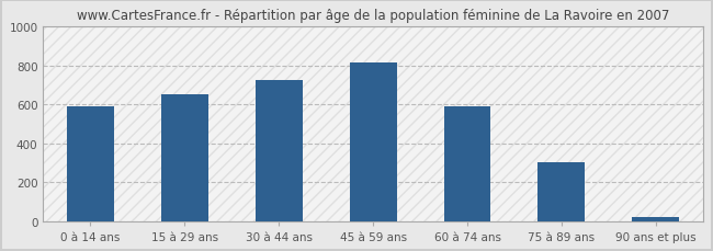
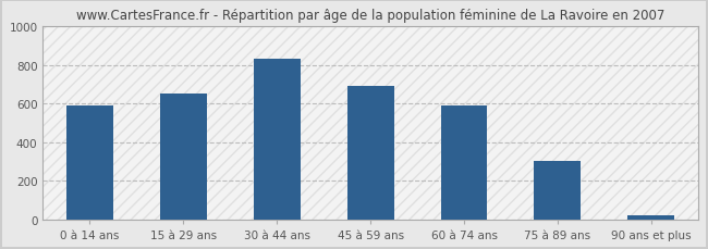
30 à 44 ans: 720 -> 830
45 à 59 ans: 820 -> 690
